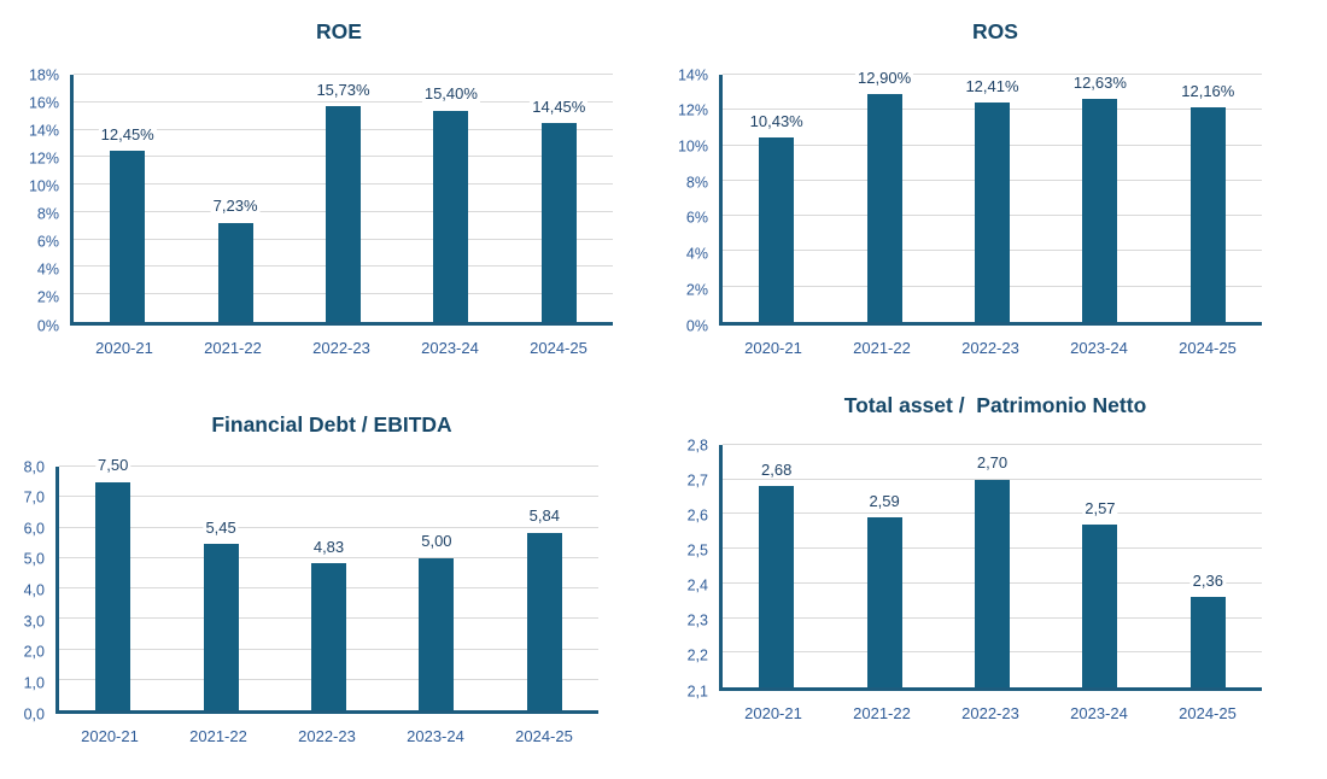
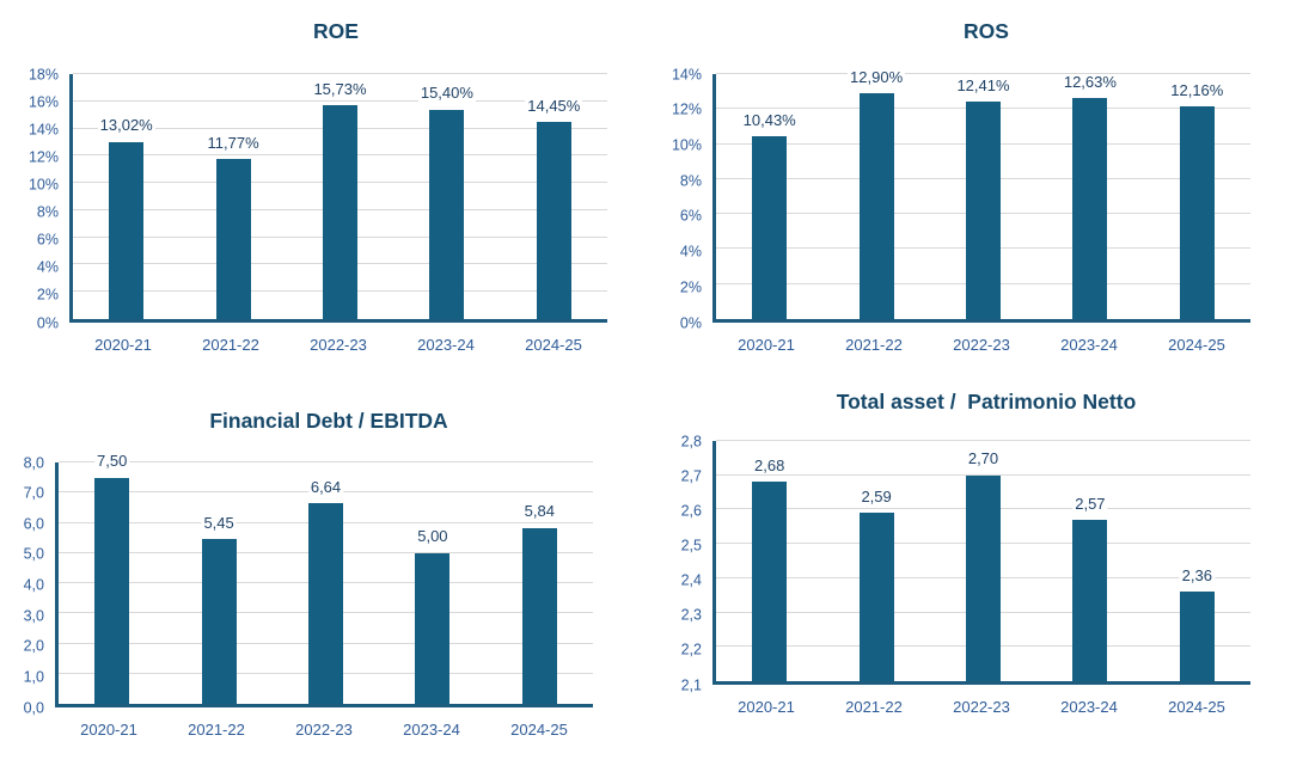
ROE/2020-21: 12,45% -> 13,02%
ROE/2021-22: 7,23% -> 11,77%
Financial Debt / EBITDA/2022-23: 4,83 -> 6,64
